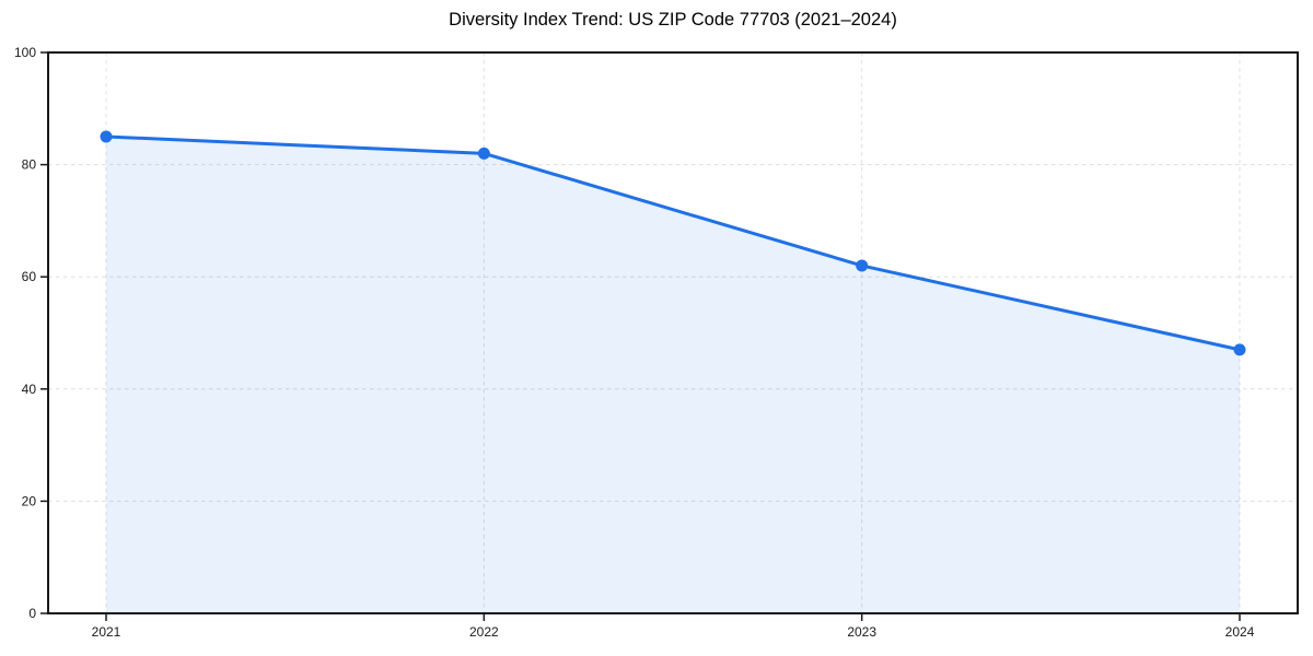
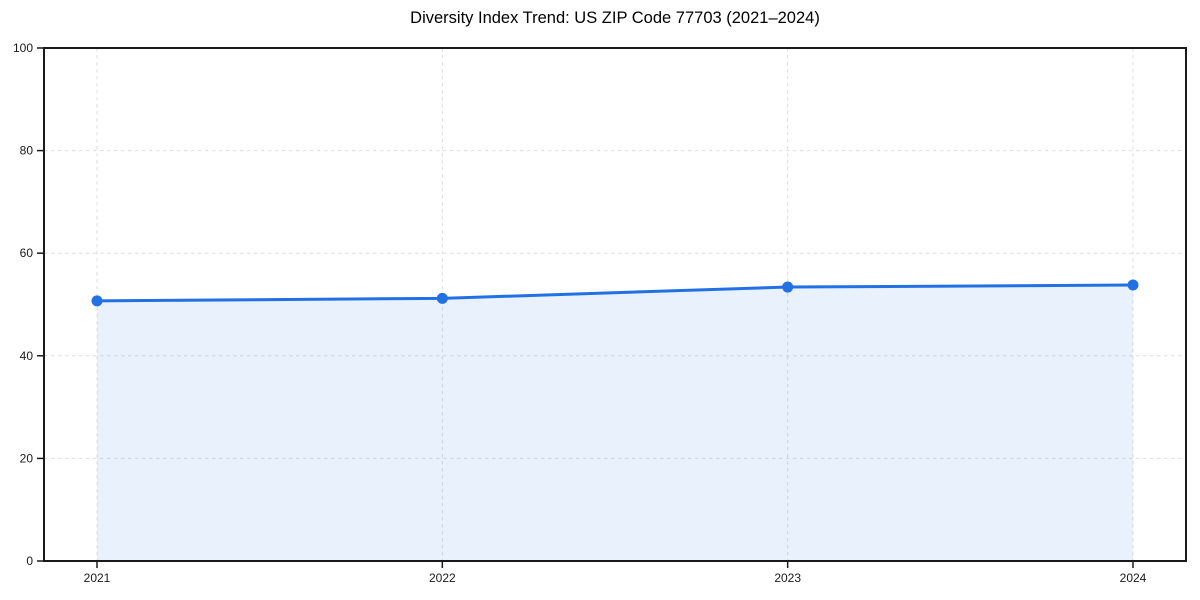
2021: 85 -> 51
2022: 82 -> 51
2023: 62 -> 53
2024: 47 -> 54
